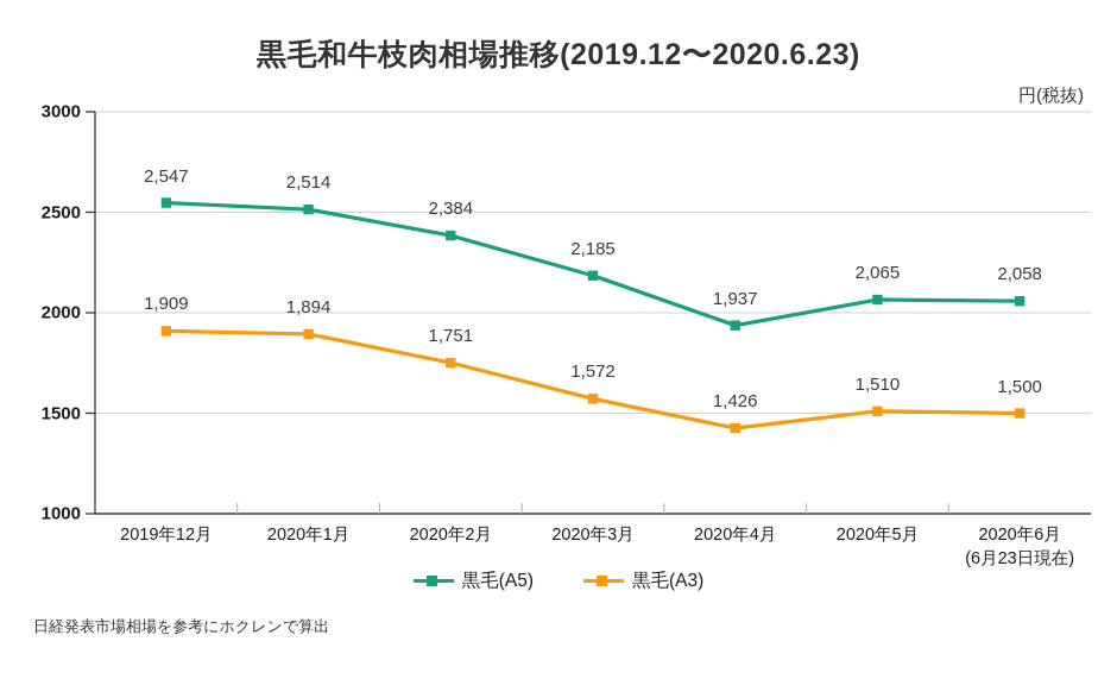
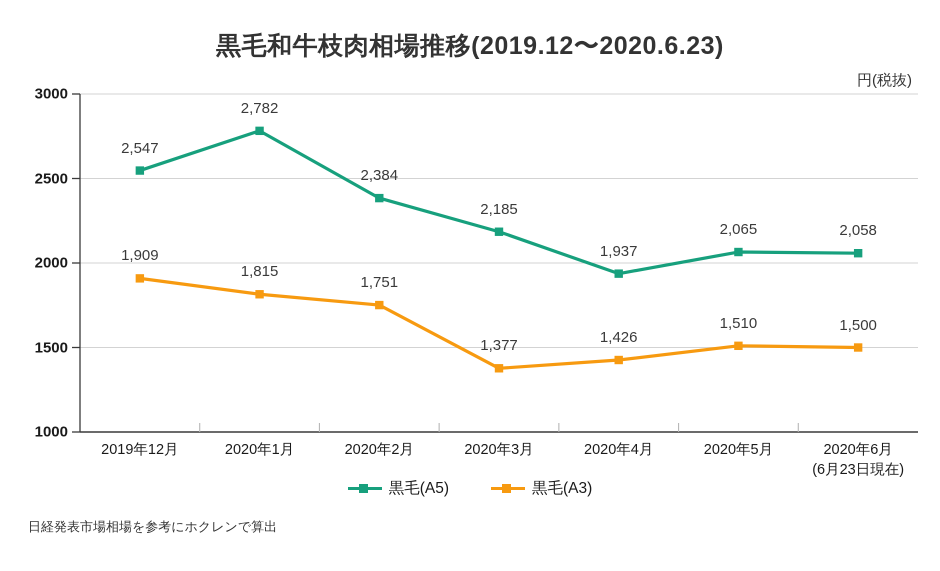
黒毛(A5)/2020年1月: 2,514 -> 2,782
黒毛(A3)/2020年1月: 1,894 -> 1,815
黒毛(A3)/2020年3月: 1,572 -> 1,377
